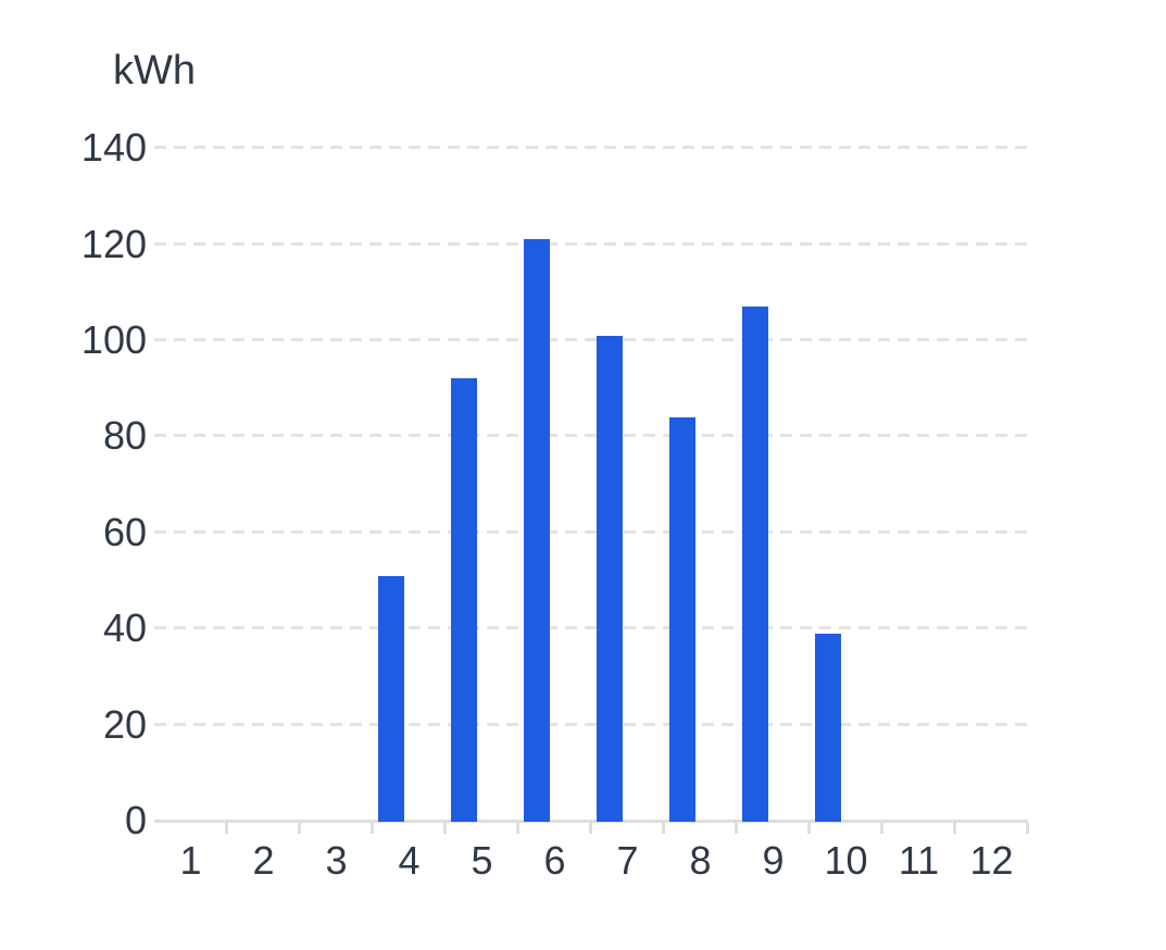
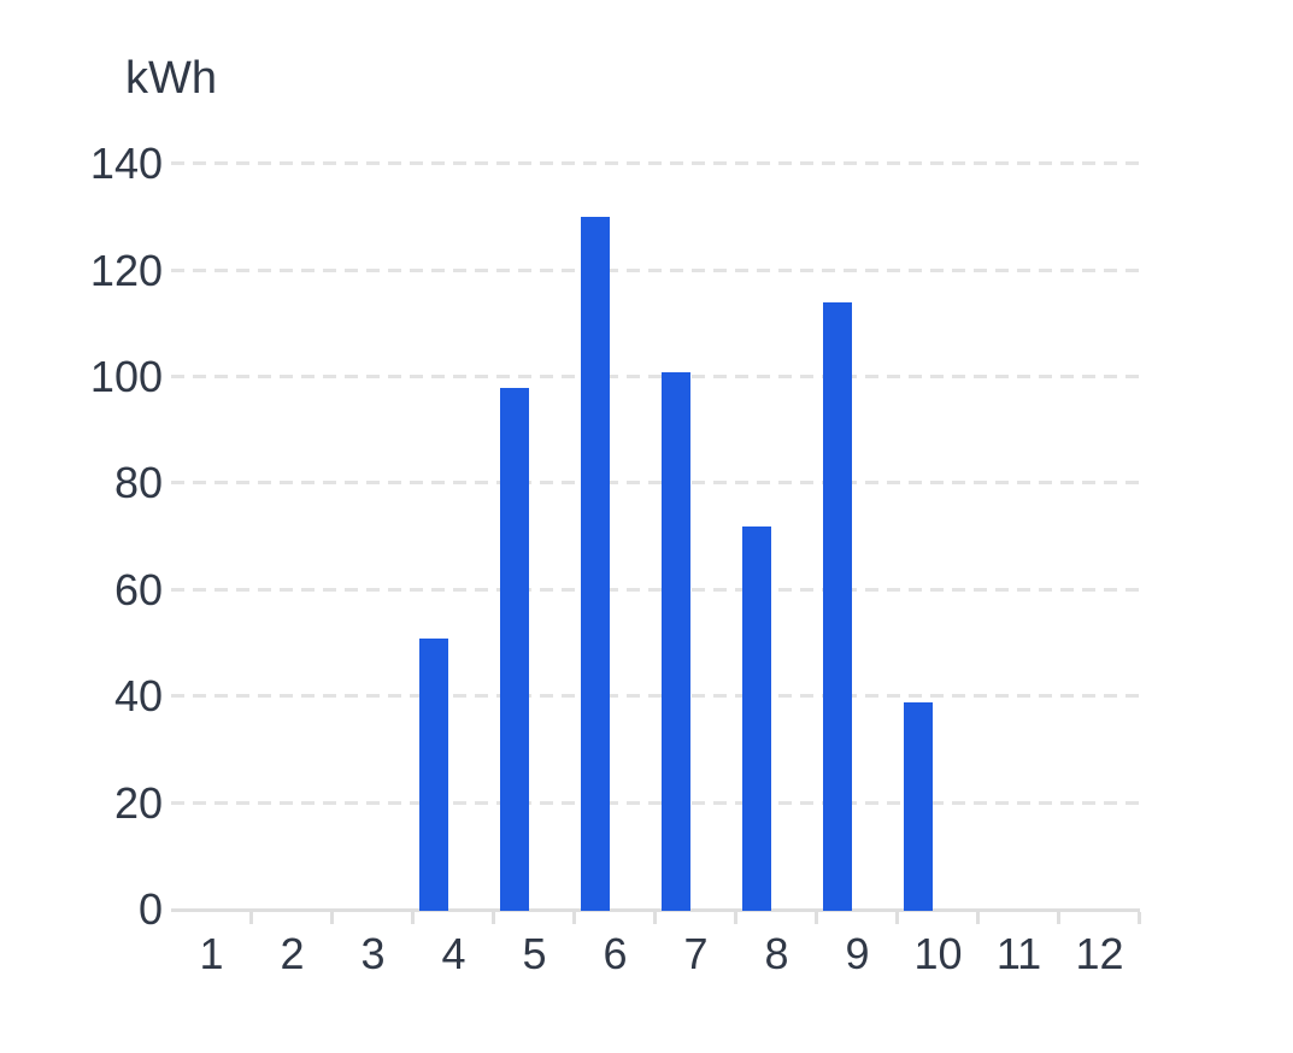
5: 92 -> 98
6: 121 -> 130
8: 84 -> 72
9: 107 -> 114
